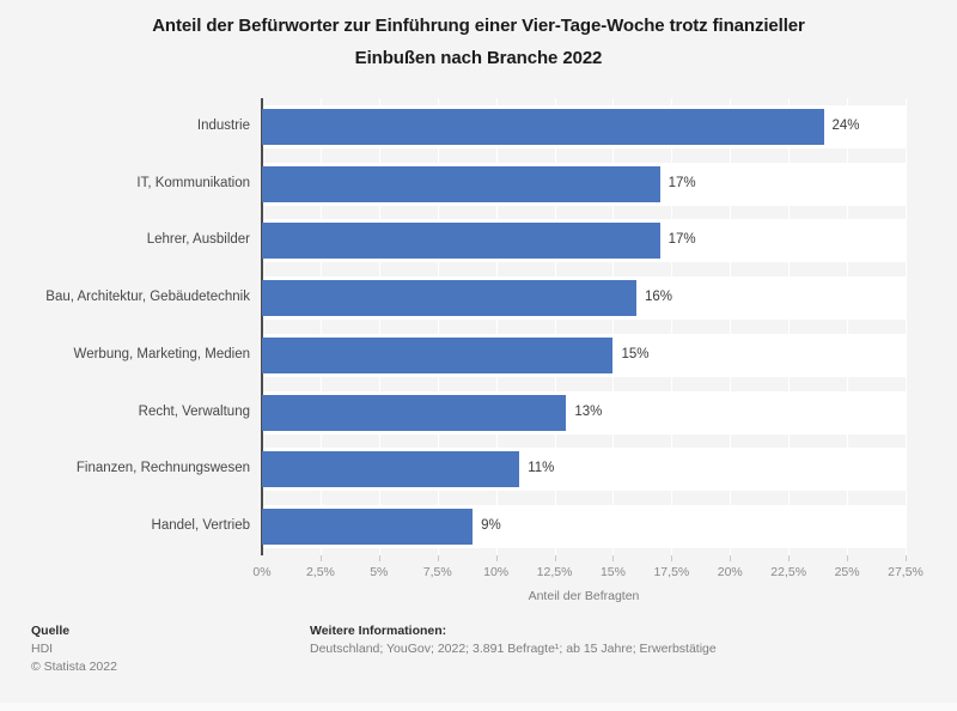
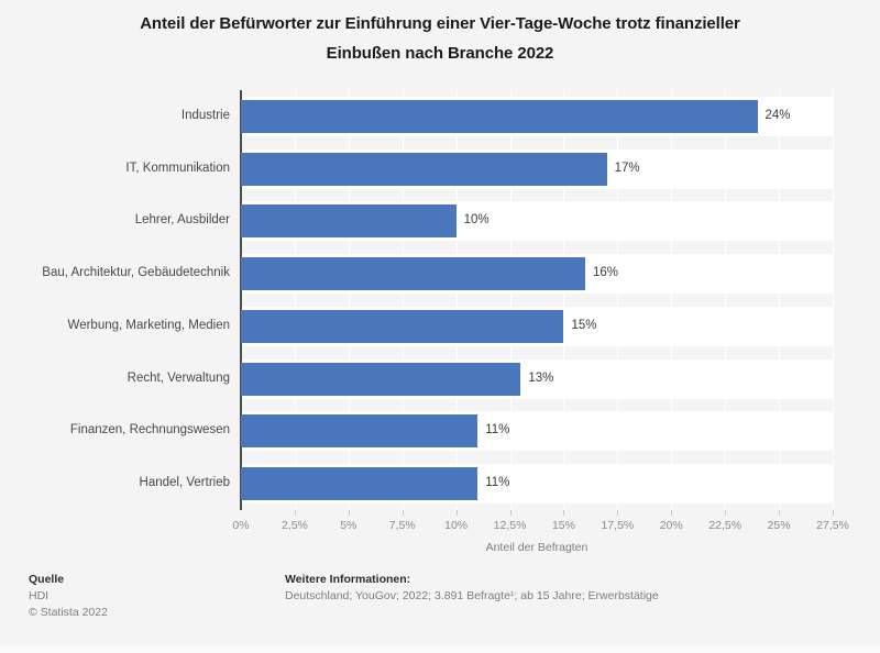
Lehrer, Ausbilder: 17% -> 10%
Handel, Vertrieb: 9% -> 11%
